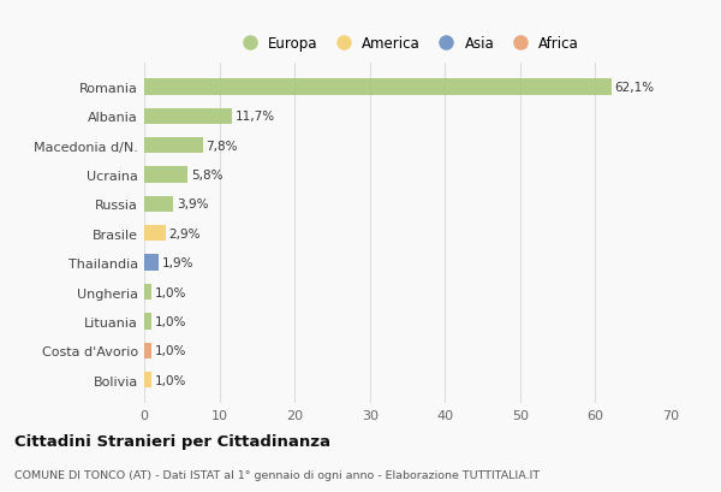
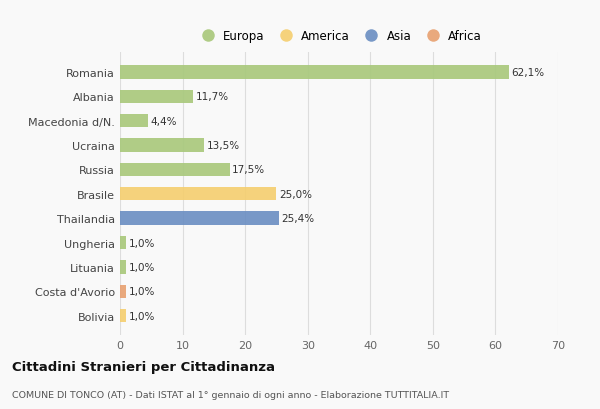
Macedonia d/N.: 7,8% -> 4,4%
Ucraina: 5,8% -> 13,5%
Russia: 3,9% -> 17,5%
Brasile: 2,9% -> 25,0%
Thailandia: 1,9% -> 25,4%
